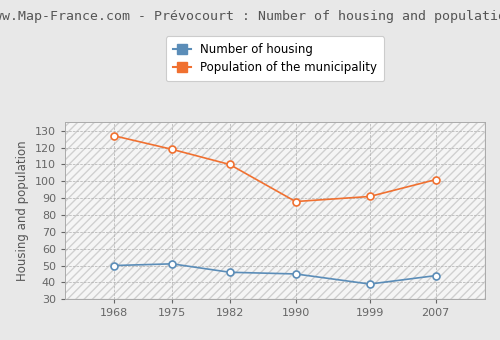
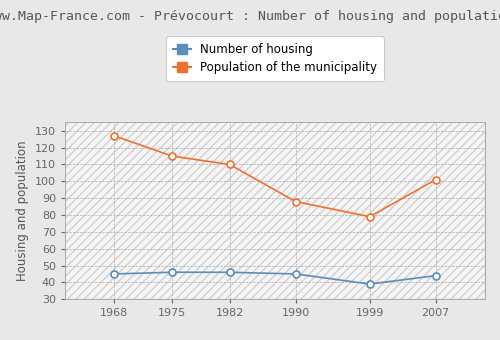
Number of housing/1968: 50 -> 45
Number of housing/1975: 51 -> 46
Population of the municipality/1975: 119 -> 115
Population of the municipality/1999: 91 -> 79
